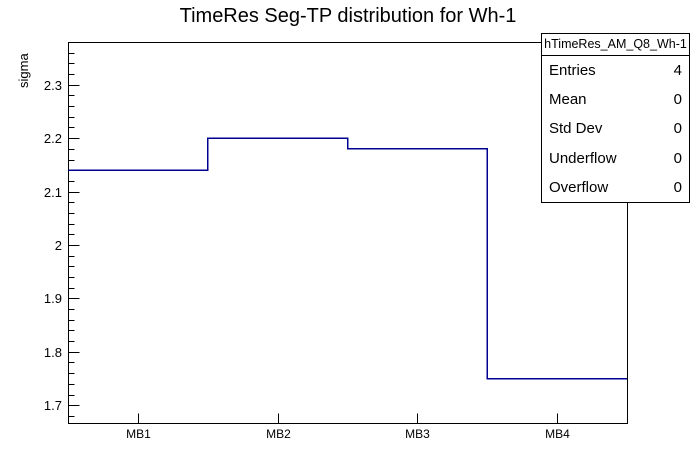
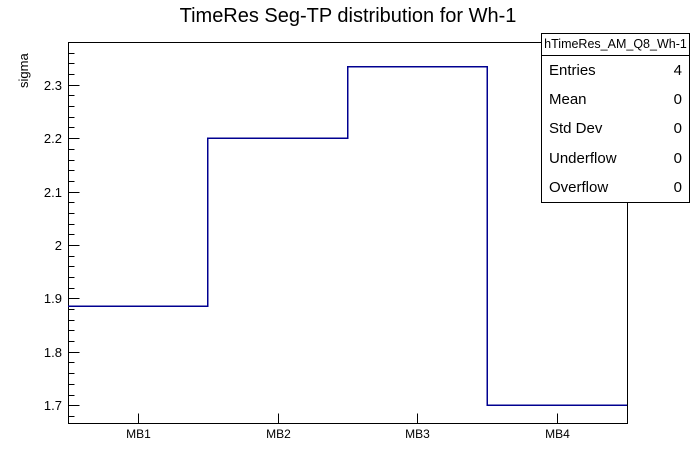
MB1: 2.14 -> 1.89
MB3: 2.18 -> 2.33
MB4: 1.75 -> 1.70
